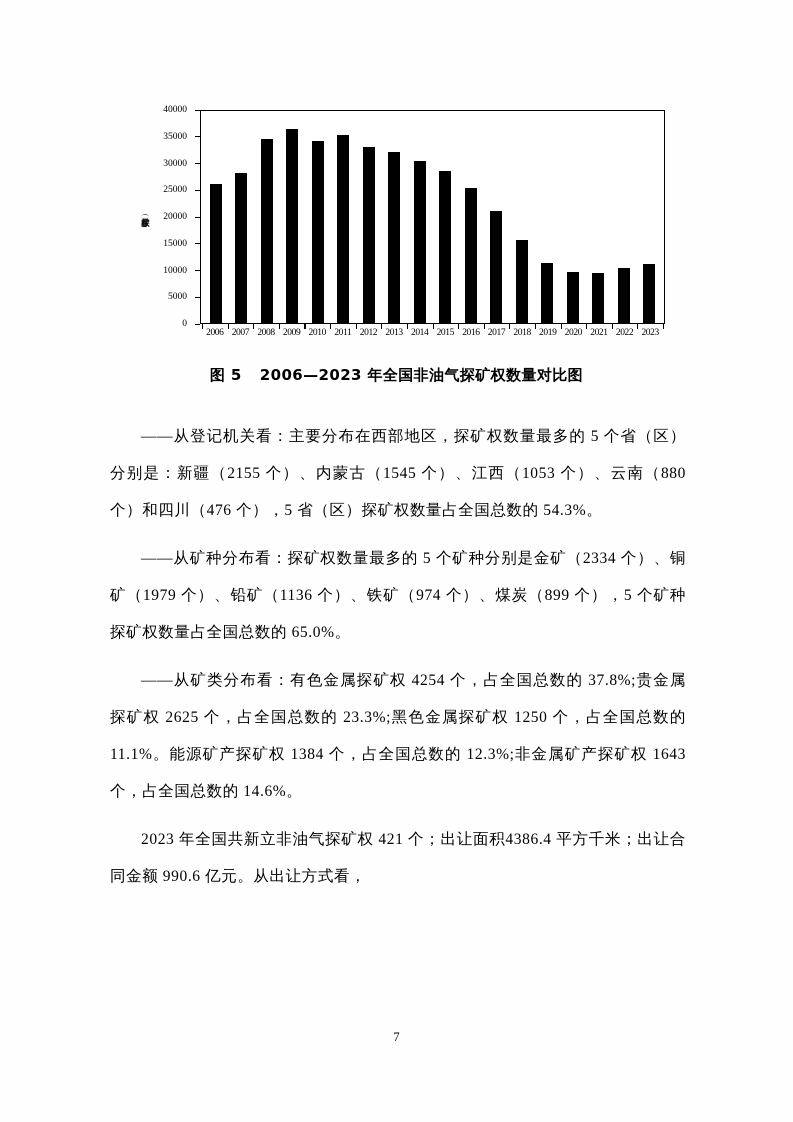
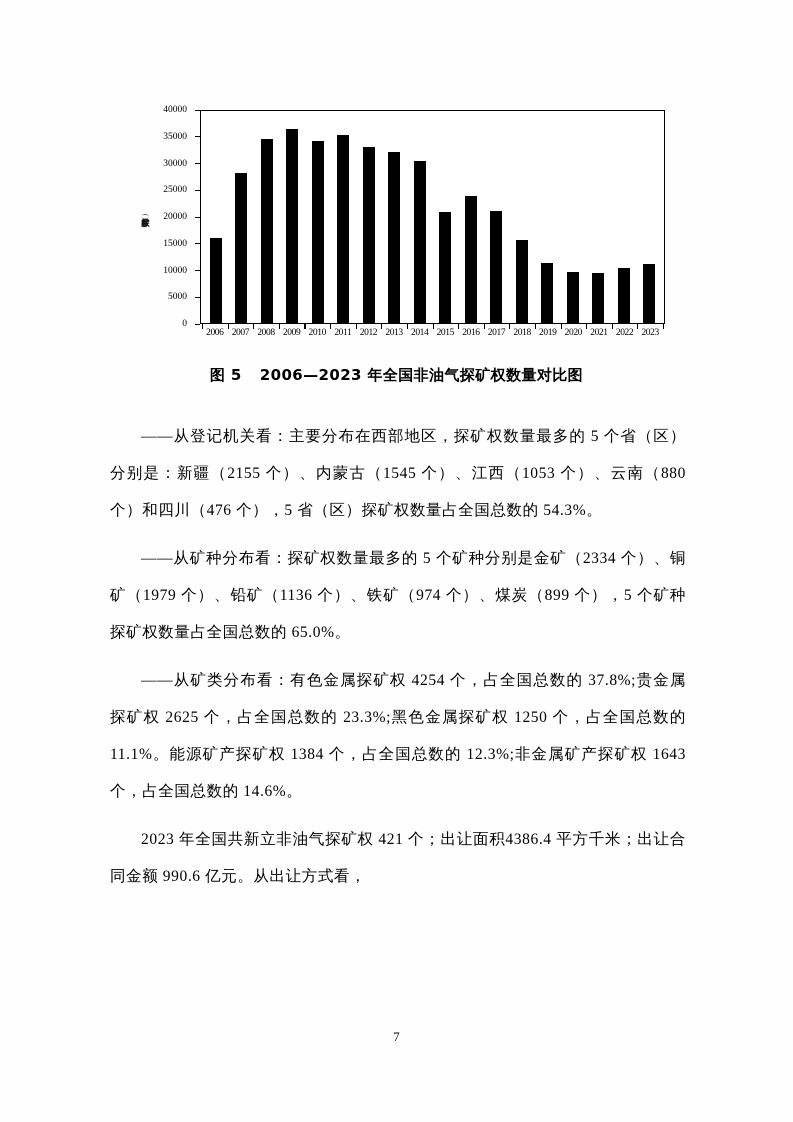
2006: 26000 -> 16000
2015: 29000 -> 21000
2016: 25000 -> 24000
